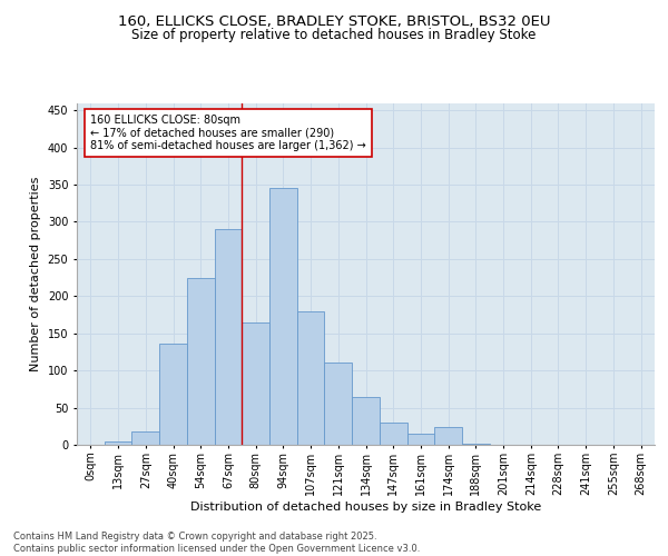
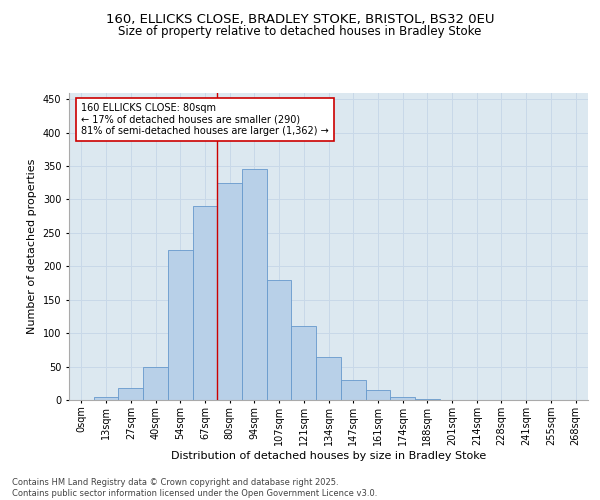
40sqm: 136 -> 50
80sqm: 164 -> 325
174sqm: 24 -> 5
